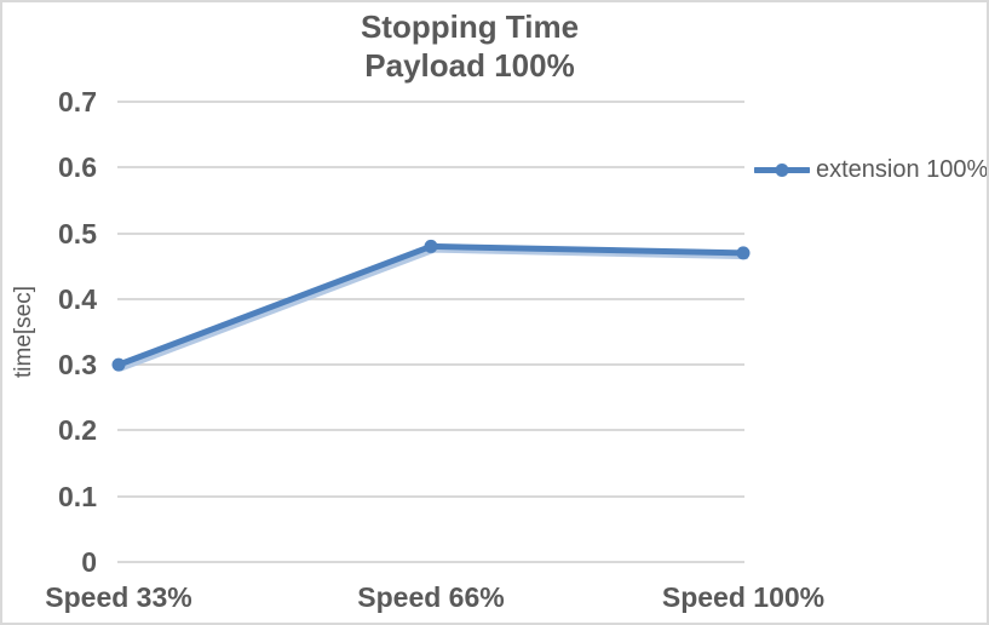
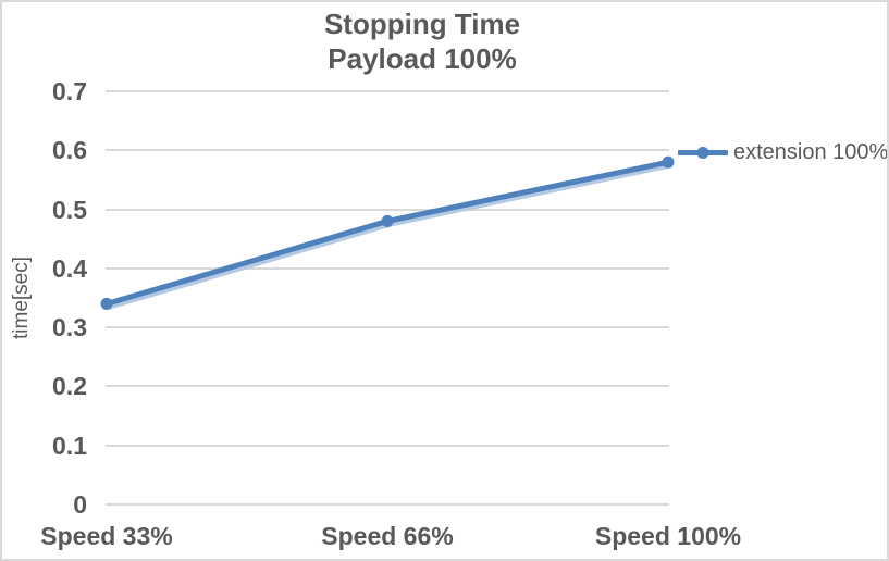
Speed 33%: 0.30 -> 0.34
Speed 100%: 0.47 -> 0.58
